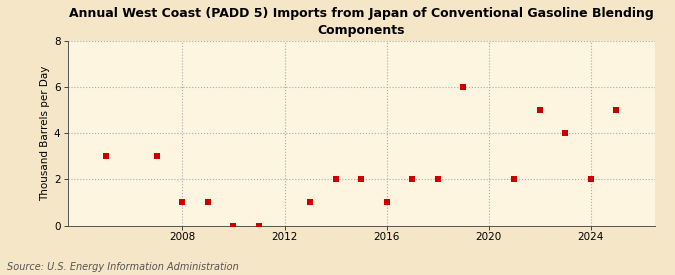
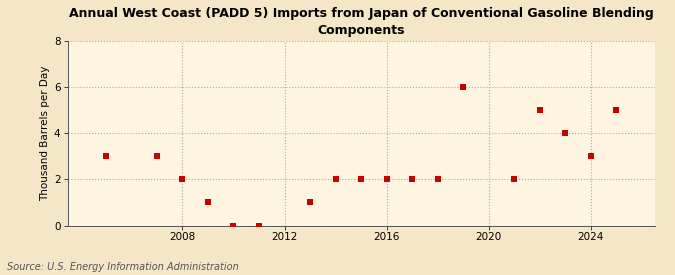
2008: 1 -> 2
2016: 1 -> 2
2024: 2 -> 3
